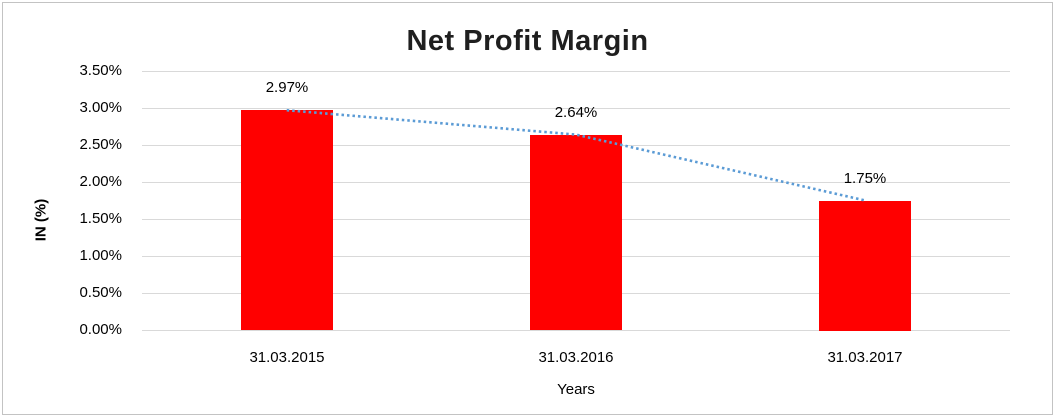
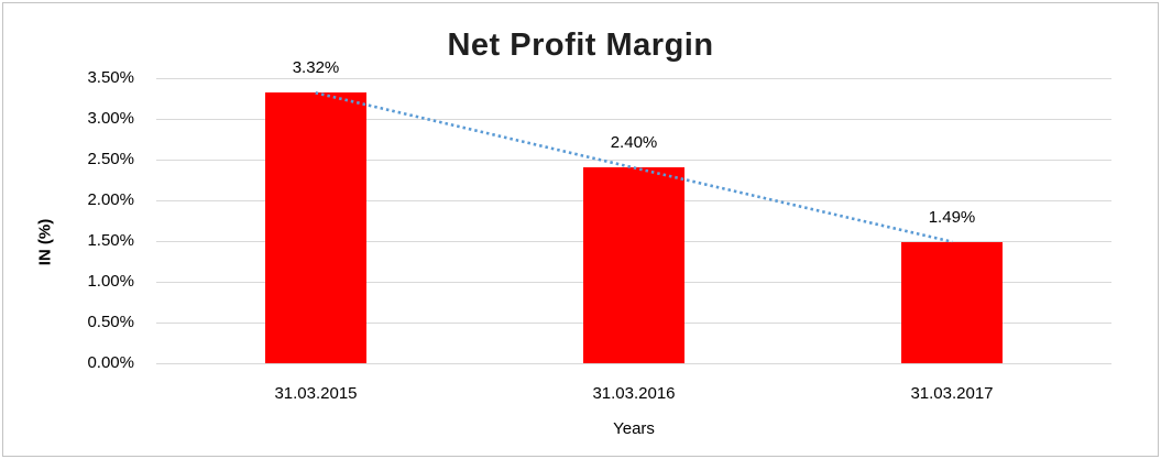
31.03.2015: 2.97% -> 3.32%
31.03.2016: 2.64% -> 2.40%
31.03.2017: 1.75% -> 1.49%
